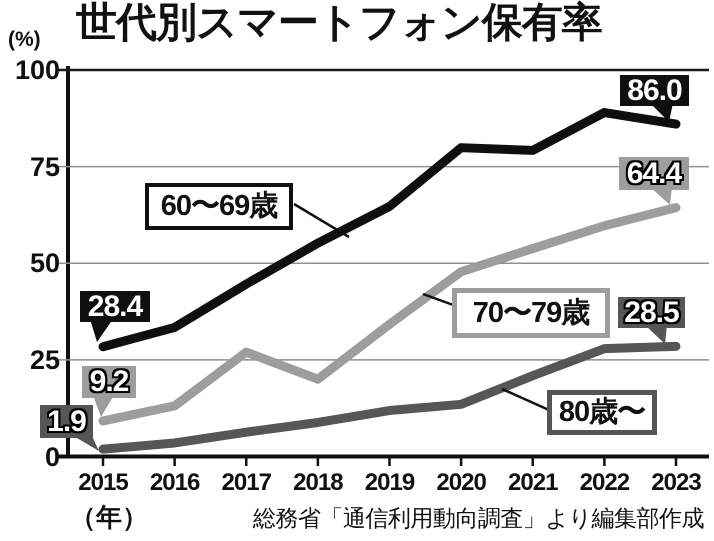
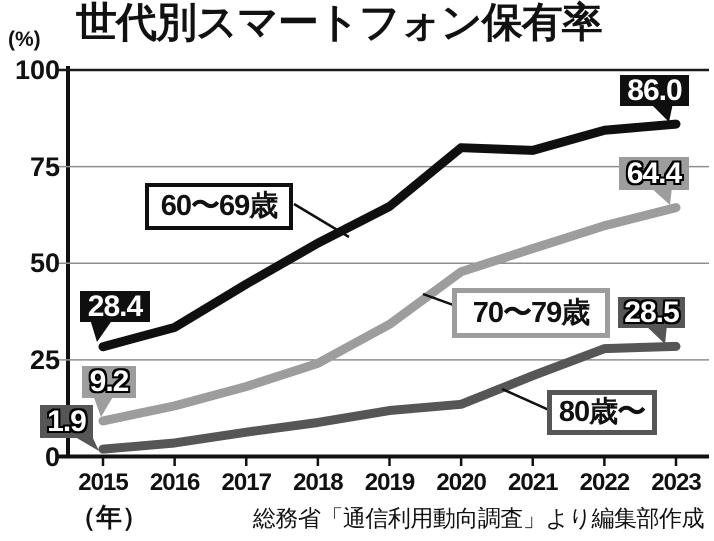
70〜79歳/2017: 27 -> 18
70〜79歳/2018: 20 -> 24
60〜69歳/2022: 89 -> 84
